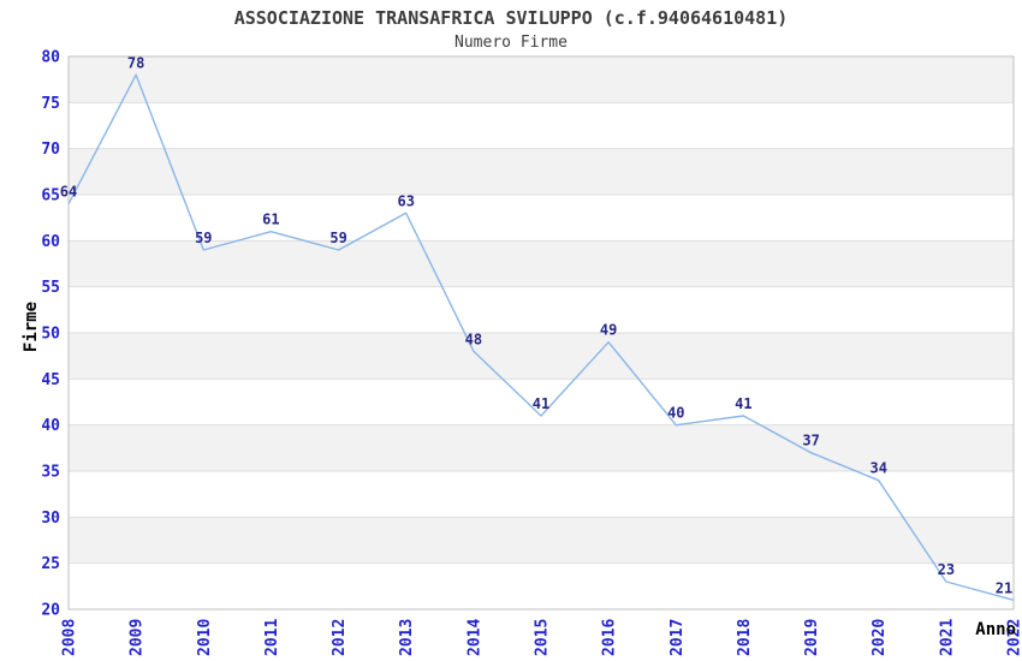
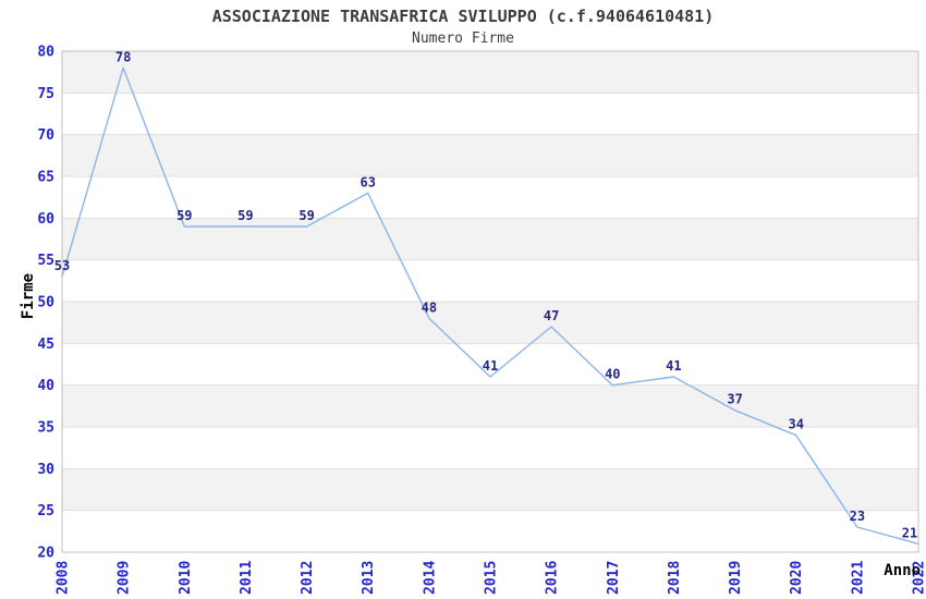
2008: 64 -> 53
2011: 61 -> 59
2016: 49 -> 47
